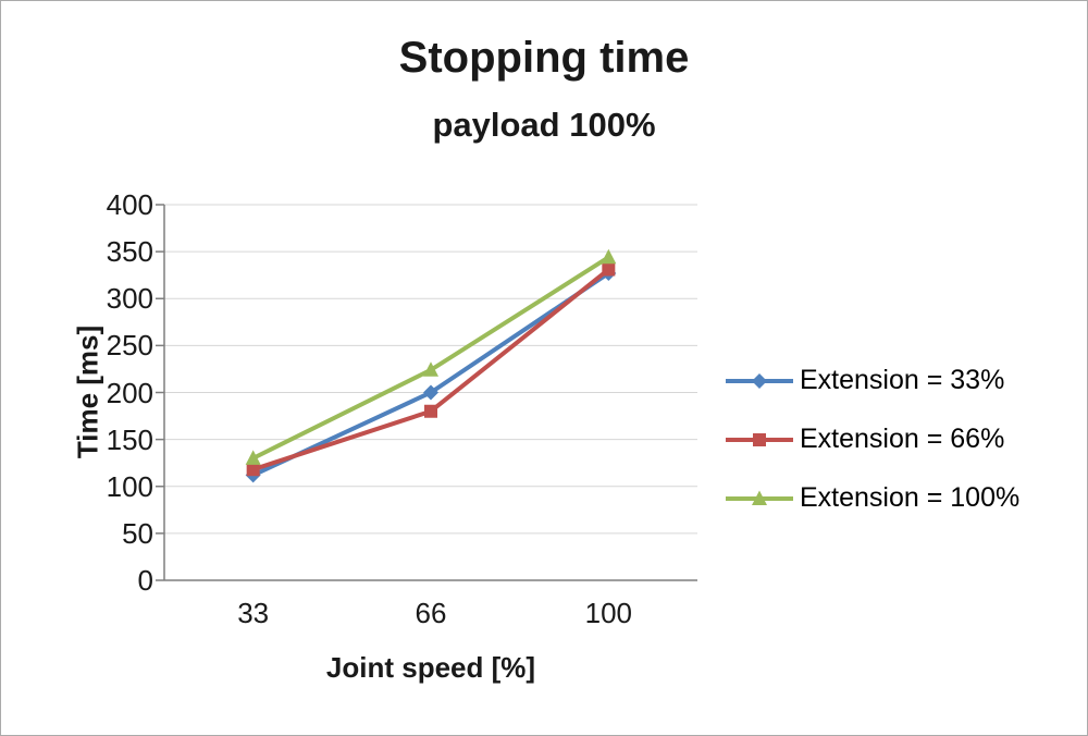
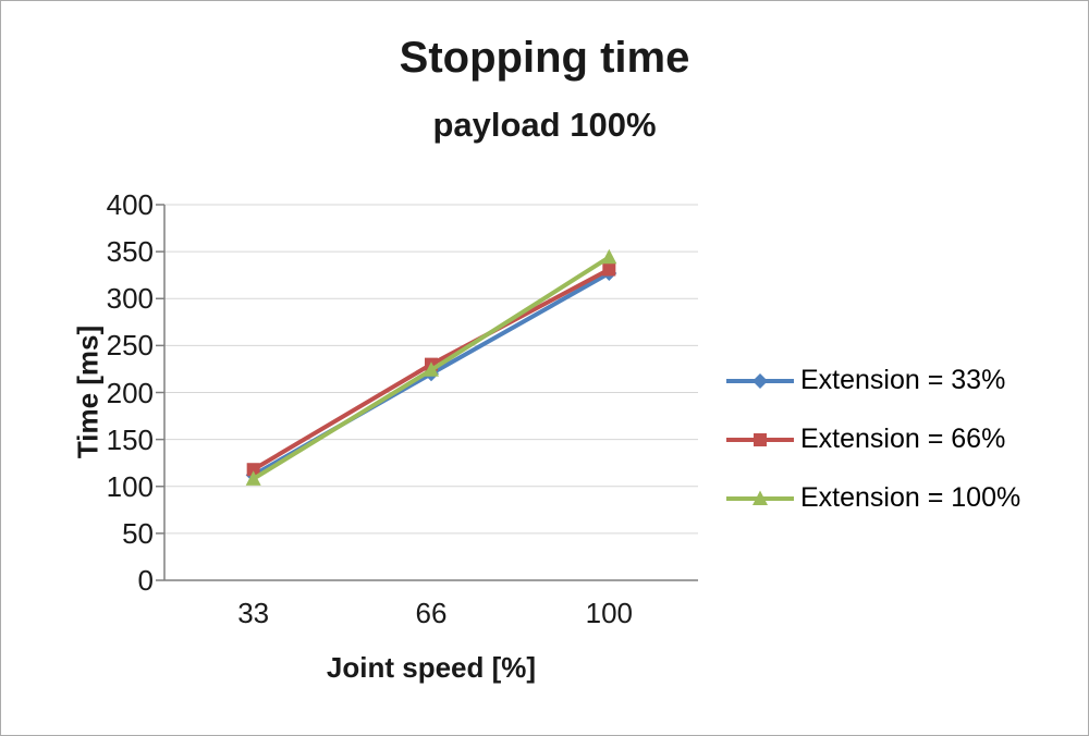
Extension = 100%/33: 130 -> 110
Extension = 33%/66: 200 -> 220
Extension = 66%/66: 180 -> 230
